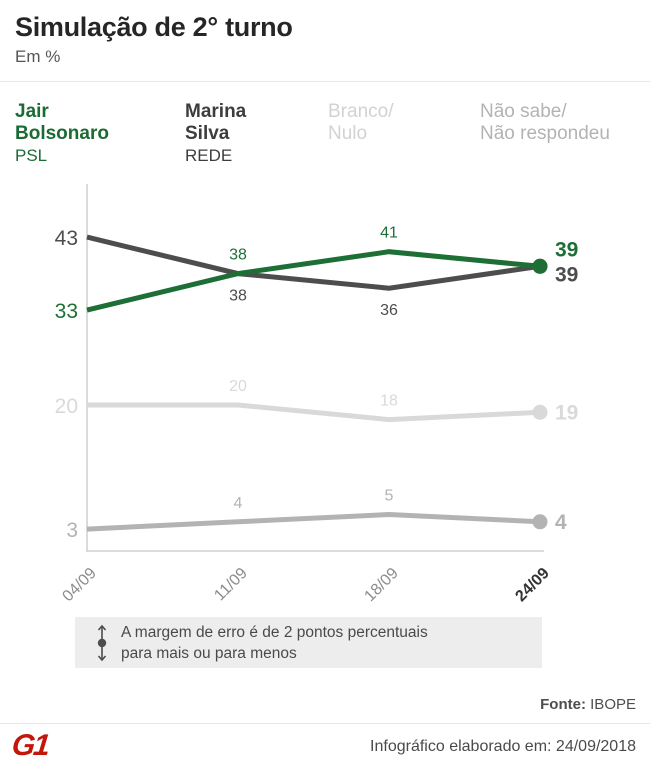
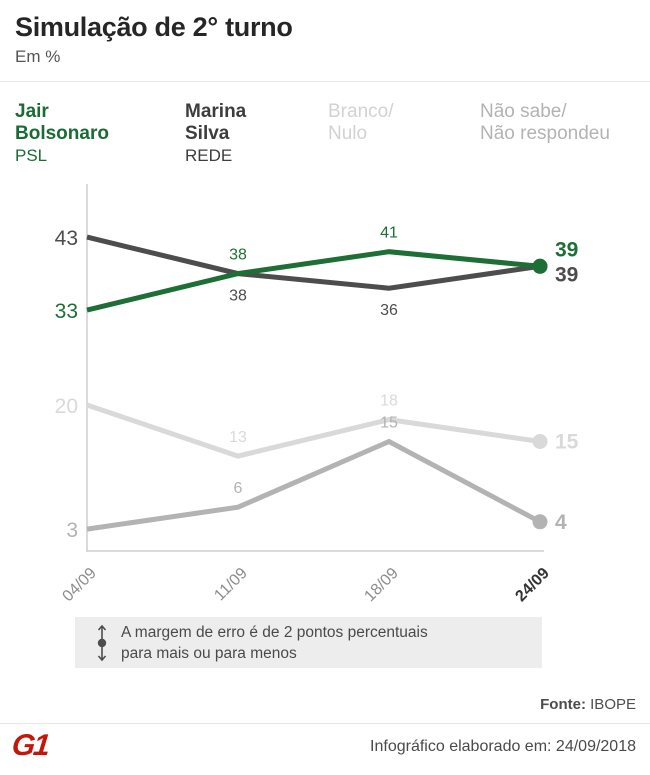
Branco/Nulo/11/09: 20 -> 13
Não sabe/Não respondeu/11/09: 4 -> 6
Não sabe/Não respondeu/18/09: 5 -> 15
Branco/Nulo/24/09: 19 -> 15
